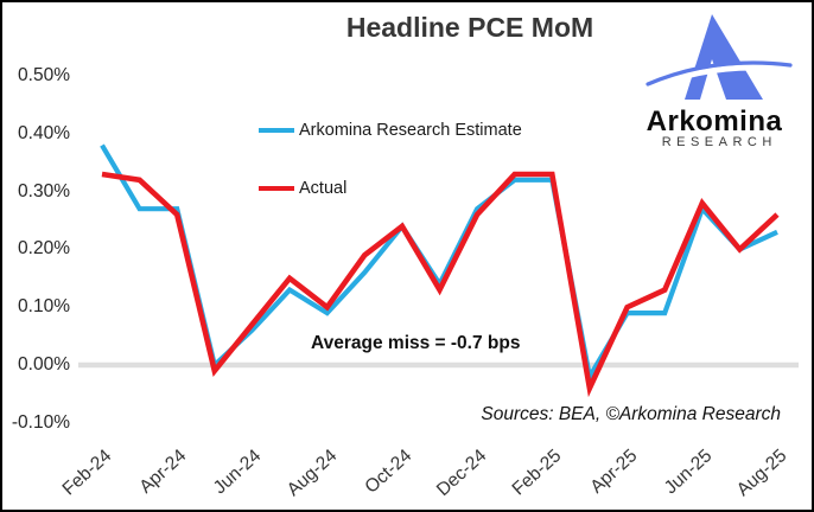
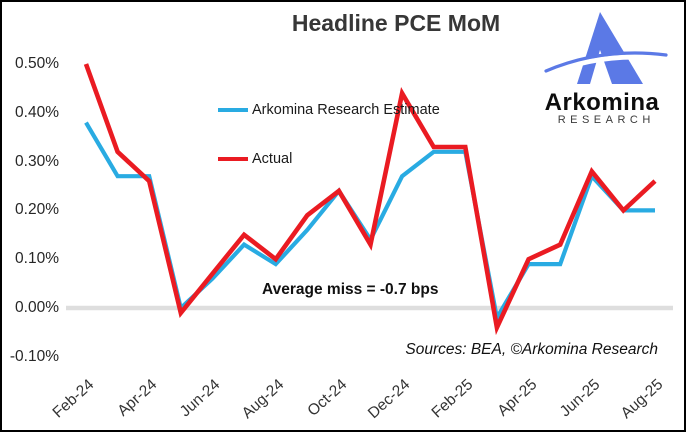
Actual/Feb-24: 0.33% -> 0.50%
Actual/Dec-24: 0.26% -> 0.44%
Arkomina Research Estimate/Aug-25: 0.23% -> 0.20%
